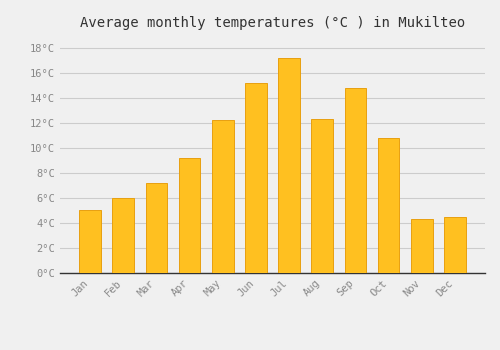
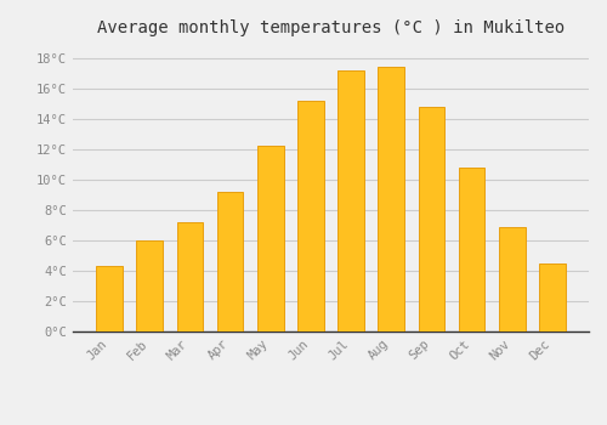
Jan: 5.0°C -> 4.3°C
Aug: 12.3°C -> 17.4°C
Nov: 4.3°C -> 6.9°C
